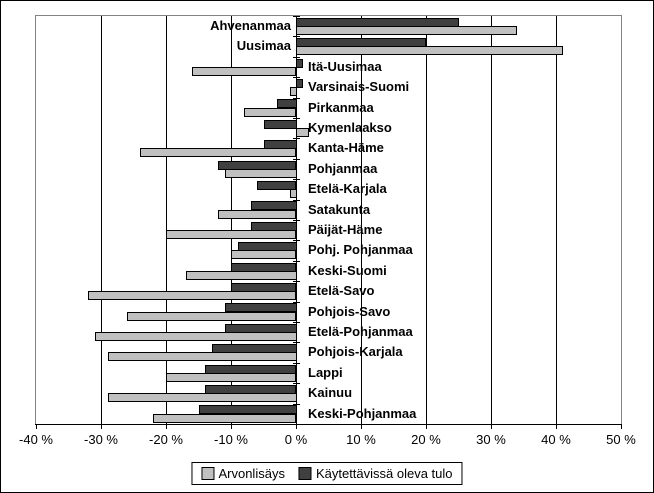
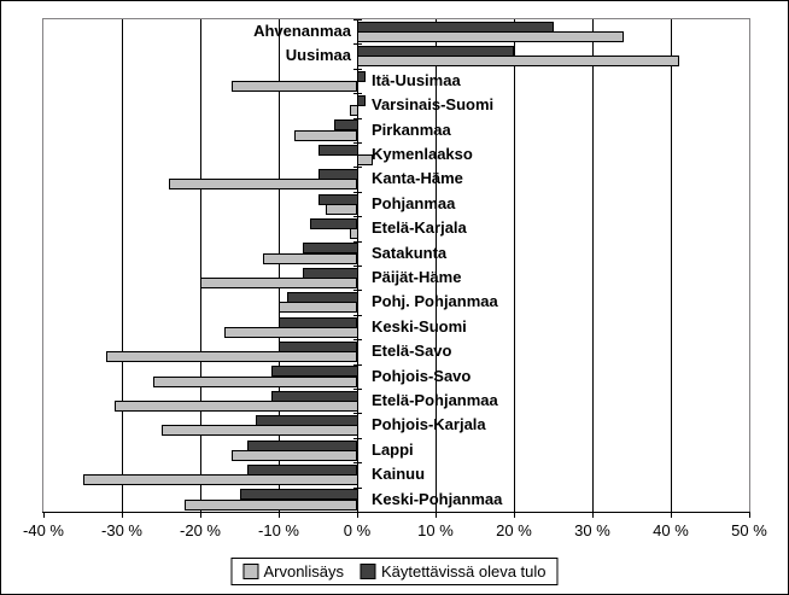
Arvonlisäys/Pohjanmaa: -11% -> -4%
Käytettävissä oleva tulo/Pohjanmaa: -12% -> -5%
Arvonlisäys/Pohjois-Karjala: -29% -> -25%
Arvonlisäys/Lappi: -20% -> -16%
Arvonlisäys/Kainuu: -29% -> -35%
